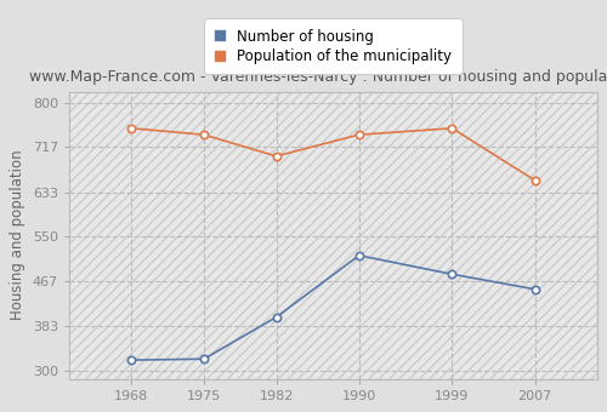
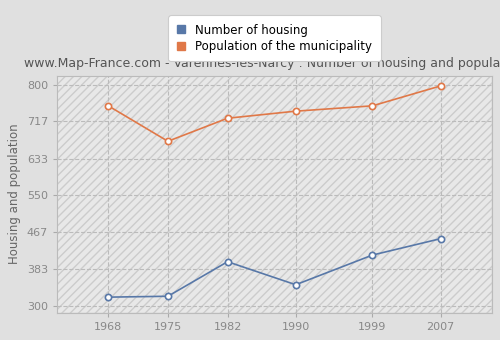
Population of the municipality/1975: 740 -> 672
Population of the municipality/1982: 700 -> 724
Number of housing/1990: 515 -> 348
Number of housing/1999: 480 -> 415
Population of the municipality/2007: 655 -> 797
